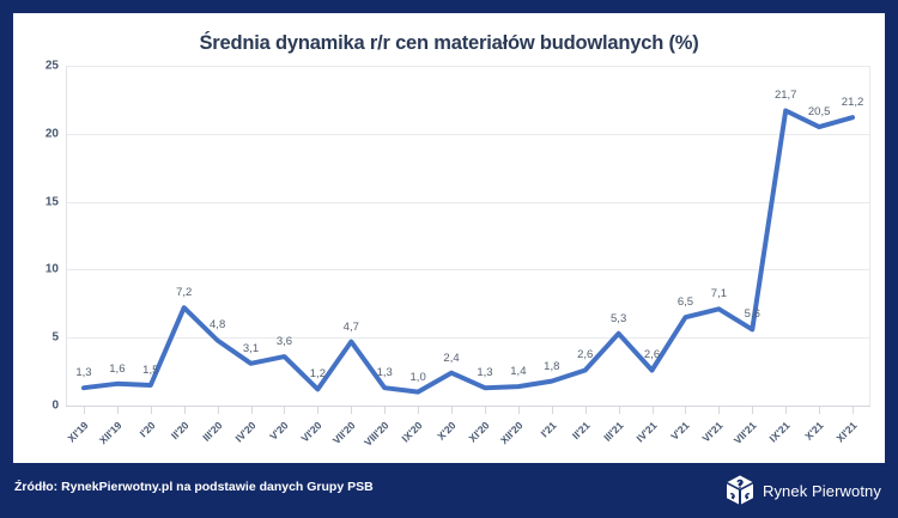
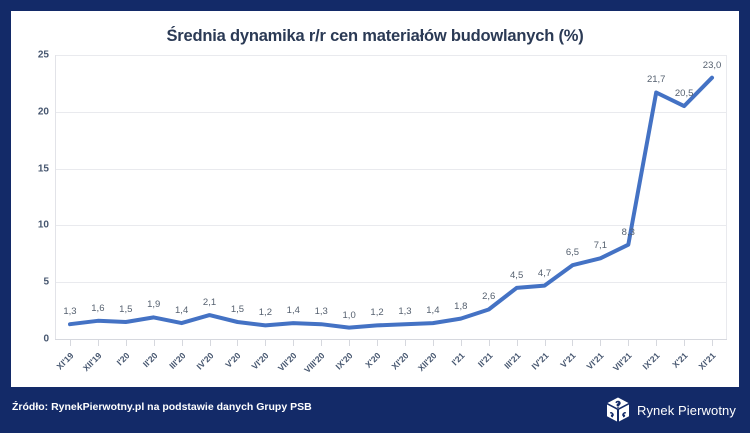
II'20: 7,2 -> 1,9
III'20: 4,8 -> 1,4
IV'20: 3,1 -> 2,1
V'20: 3,6 -> 1,5
VII'20: 4,7 -> 1,4
X'20: 2,4 -> 1,2
III'21: 5,3 -> 4,5
IV'21: 2,6 -> 4,7
VII'21: 5,6 -> 8,3
XI'21: 21,2 -> 23,0
